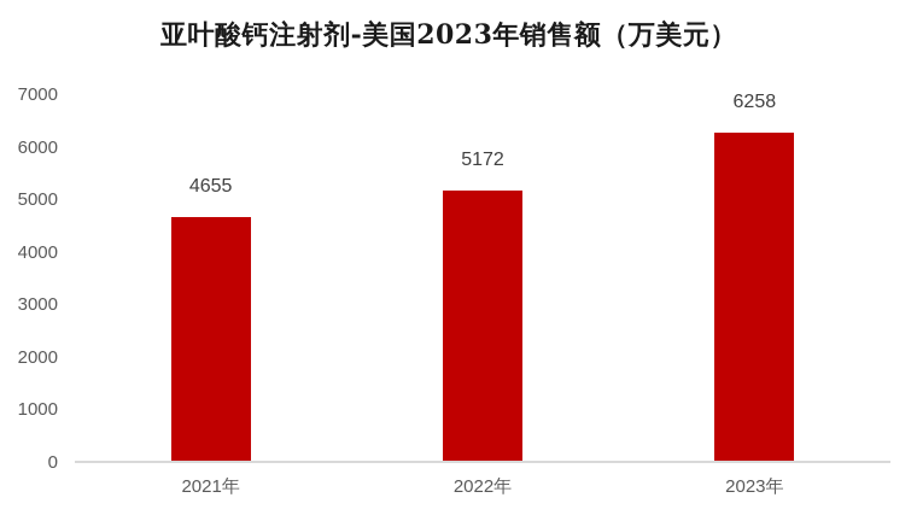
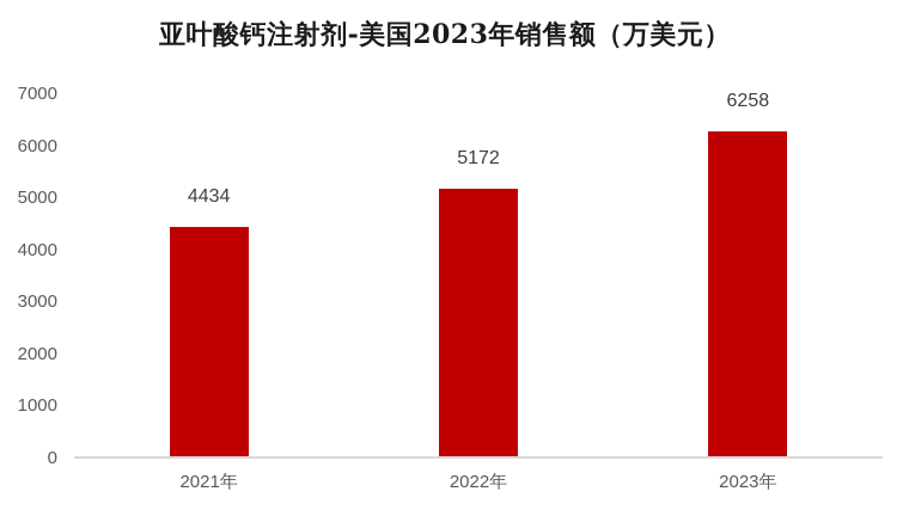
2021年: 4655 -> 4434
